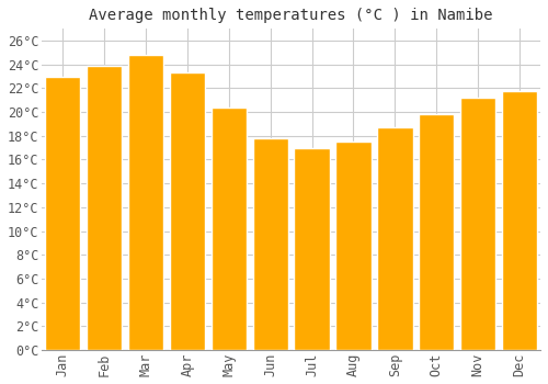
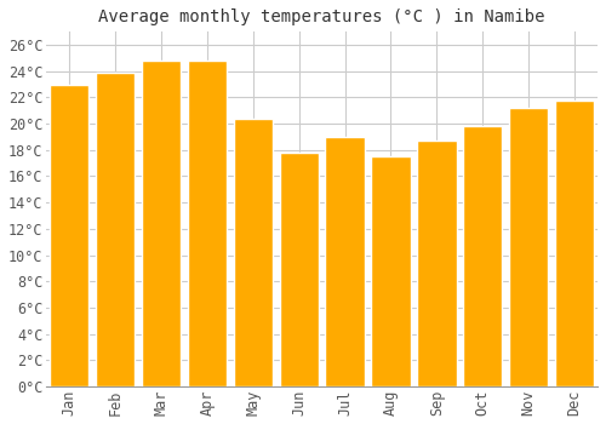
Apr: 23.3°C -> 24.8°C
Jul: 17.0°C -> 19.0°C
